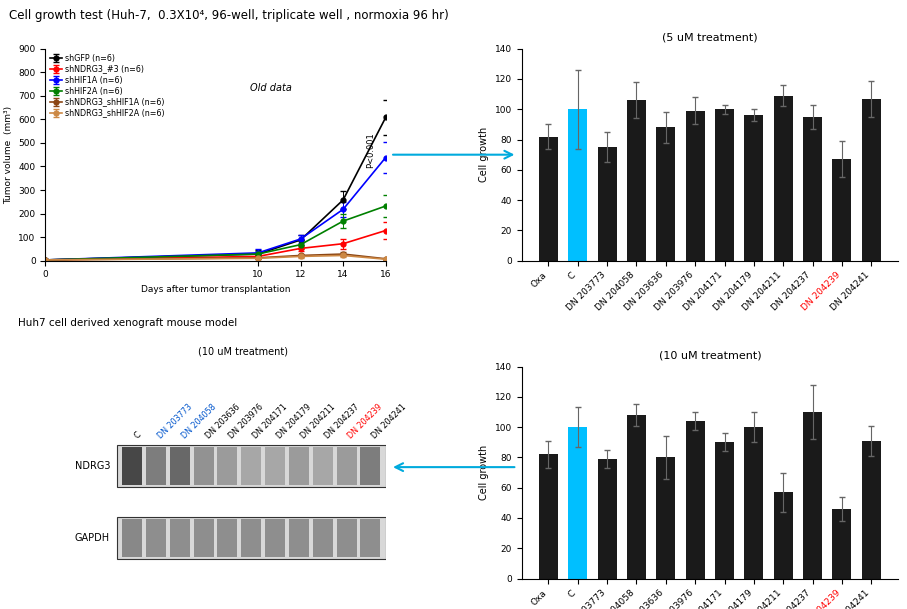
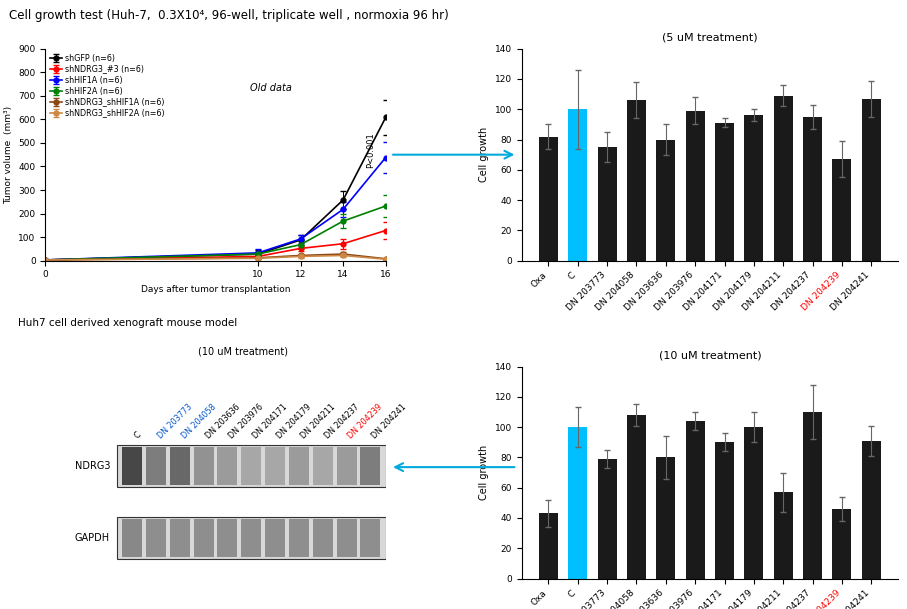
(5 uM treatment)/DN 203636: 88 -> 80
(5 uM treatment)/DN 204171: 100 -> 91
(10 uM treatment)/Oxa: 82 -> 43
